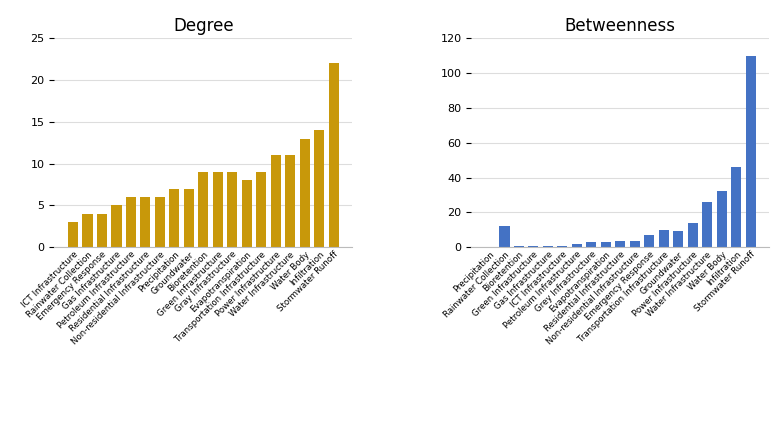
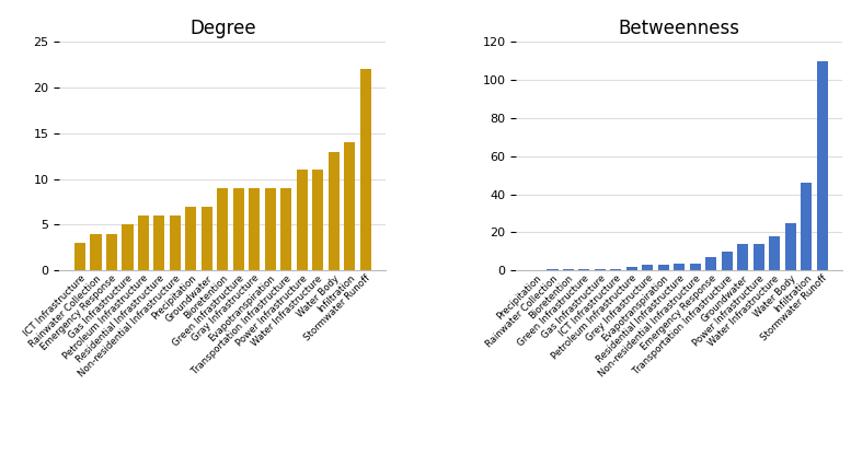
Degree/Evapotranspiration: 8 -> 9
Betweenness/Rainwater Collection: 12 -> 0
Betweenness/Groundwater: 9 -> 14
Betweenness/Water Infrastructure: 26 -> 18
Betweenness/Water Body: 32 -> 25
